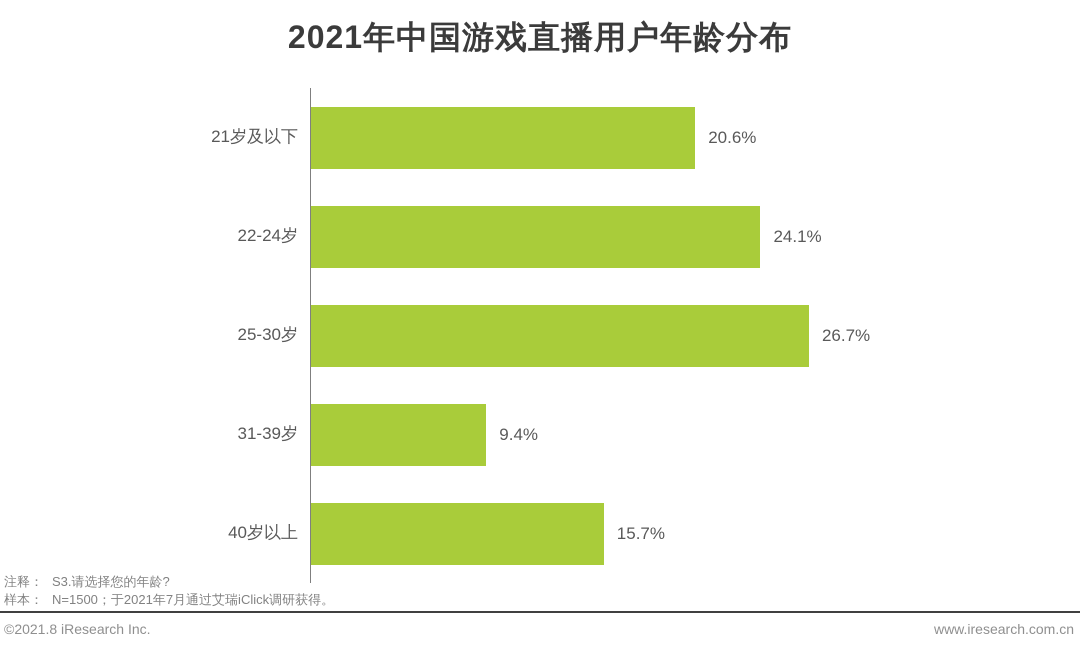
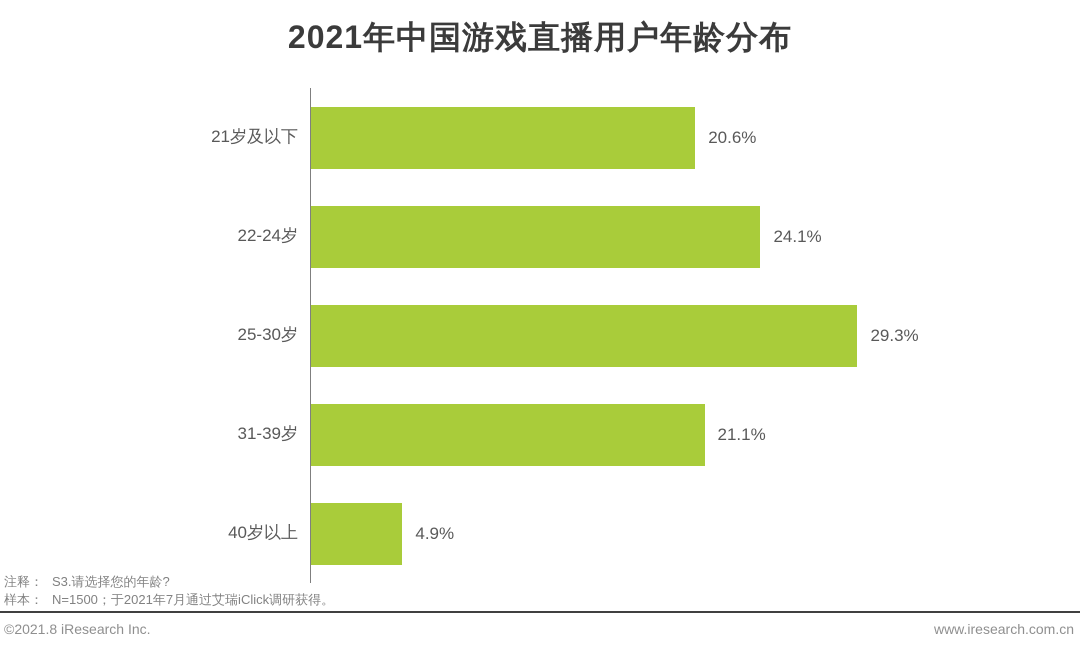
25-30岁: 26.7% -> 29.3%
31-39岁: 9.4% -> 21.1%
40岁以上: 15.7% -> 4.9%
